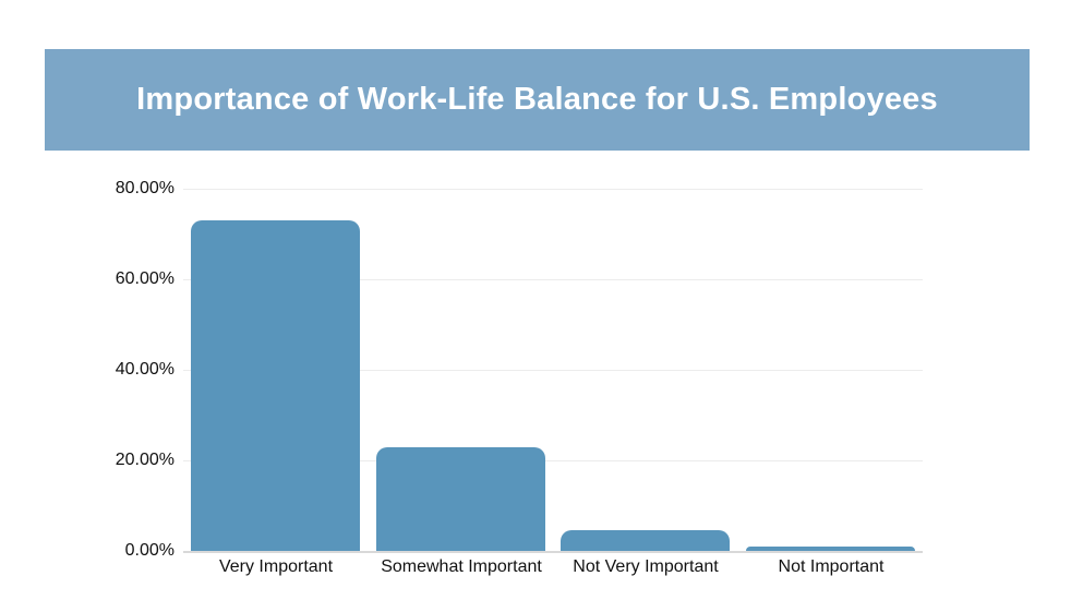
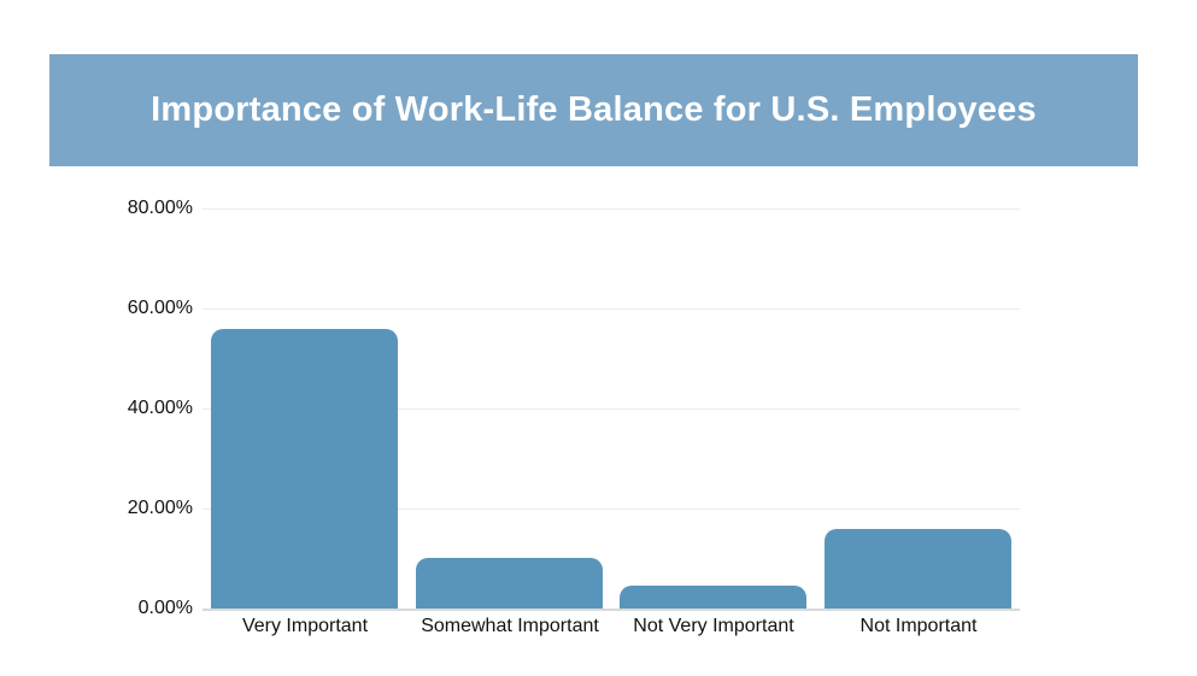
Very Important: 73% -> 56%
Somewhat Important: 23% -> 10%
Not Important: 1% -> 16%
